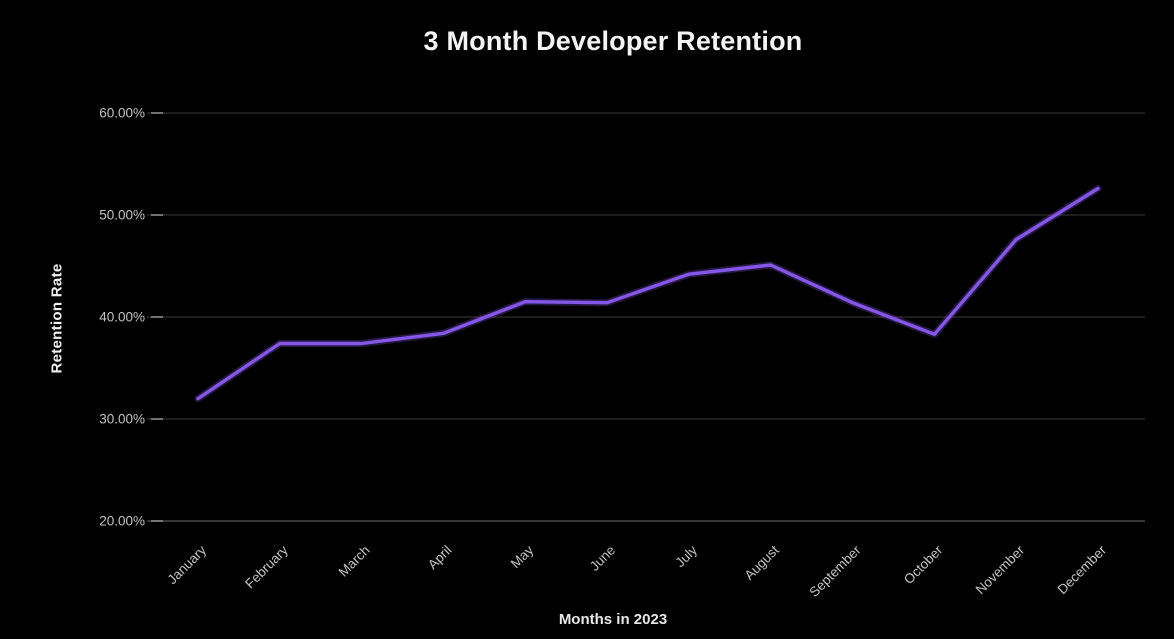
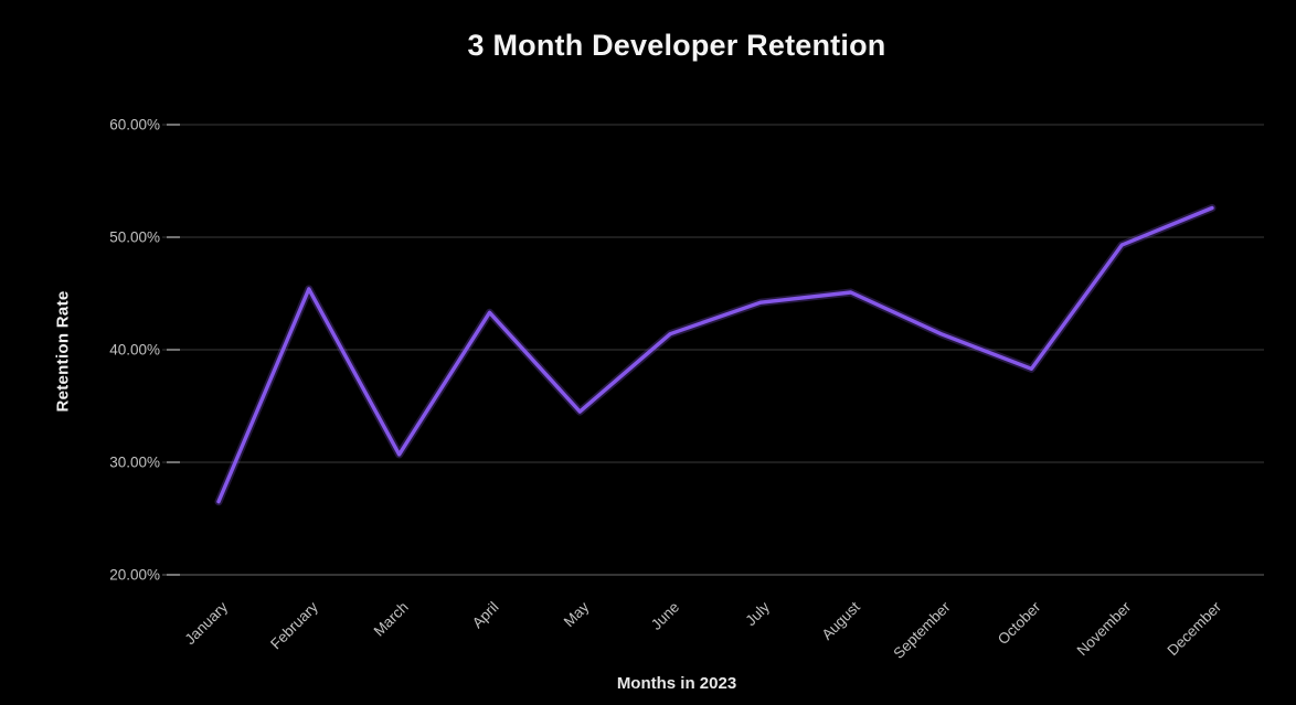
January: 32.0% -> 26.5%
February: 37.4% -> 45.4%
March: 37.4% -> 30.7%
April: 38.4% -> 43.3%
May: 41.5% -> 34.5%
November: 47.6% -> 49.3%
